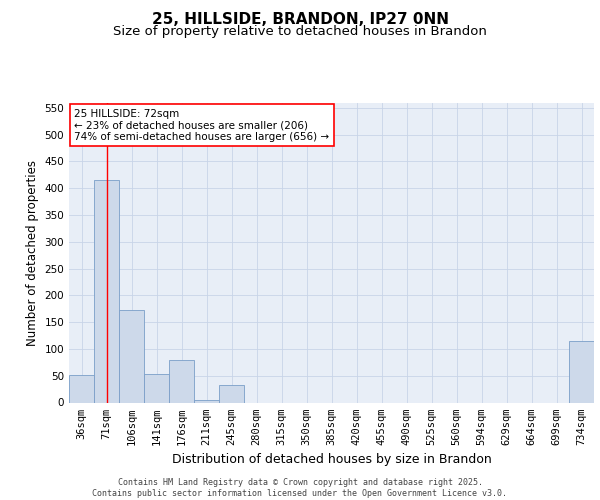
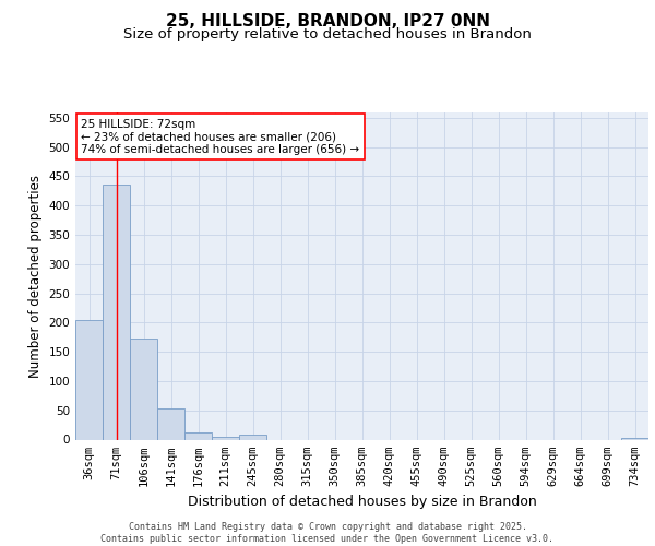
36sqm: 52 -> 205
71sqm: 416 -> 435
176sqm: 80 -> 12
245sqm: 32 -> 9
734sqm: 114 -> 3
